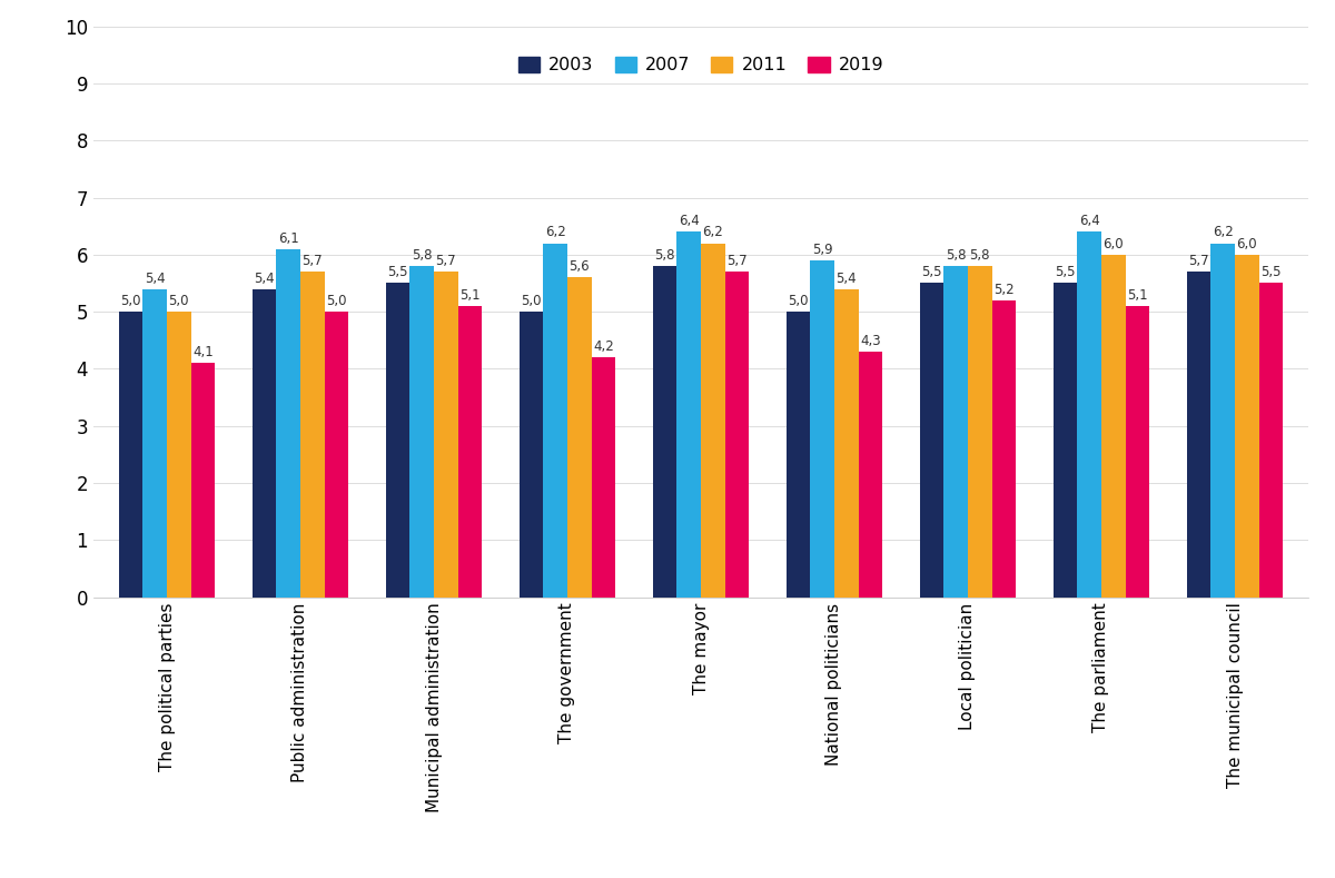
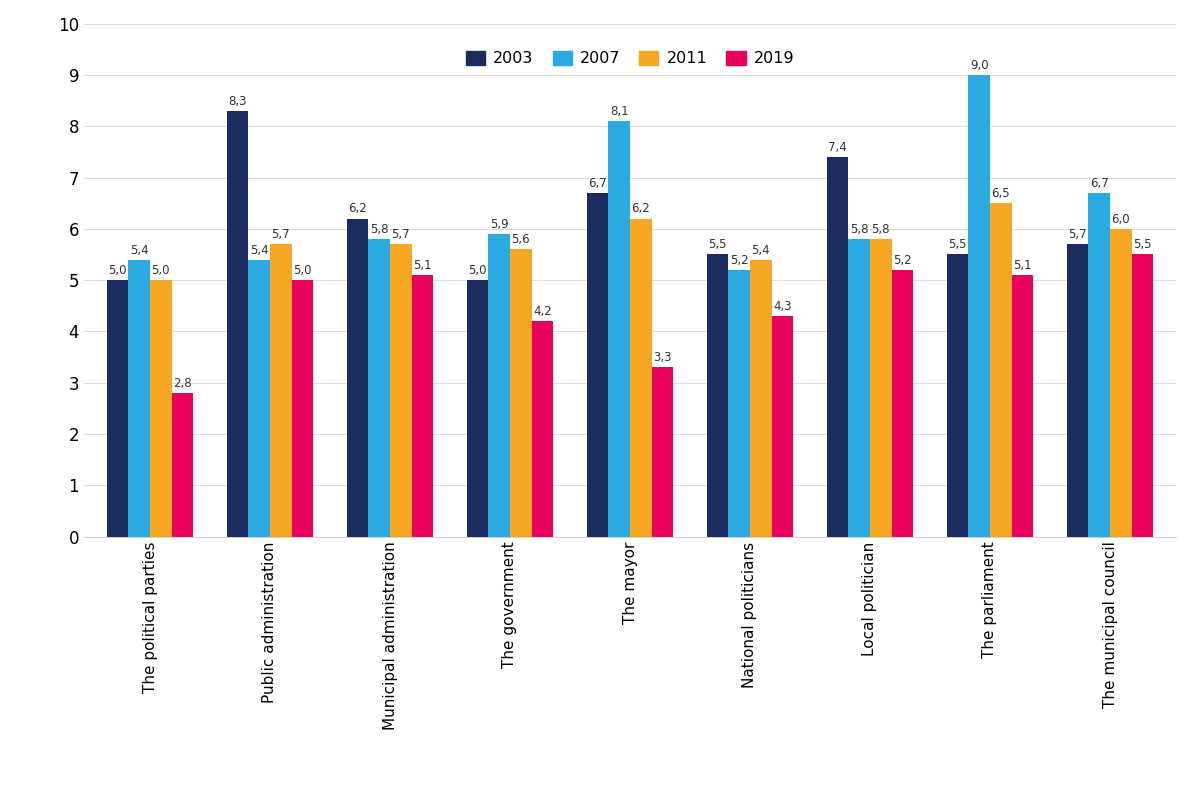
2019/The political parties: 4,1 -> 2,8
2003/Public administration: 5,4 -> 8,3
2007/Public administration: 6,1 -> 5,4
2003/Municipal administration: 5,5 -> 6,2
2007/The government: 6,2 -> 5,9
2003/The mayor: 5,8 -> 6,7
2007/The mayor: 6,4 -> 8,1
2019/The mayor: 5,7 -> 3,3
2003/National politicians: 5,0 -> 5,5
2007/National politicians: 5,9 -> 5,2
2003/Local politician: 5,5 -> 7,4
2007/The parliament: 6,4 -> 9,0
2011/The parliament: 6,0 -> 6,5
2007/The municipal council: 6,2 -> 6,7
